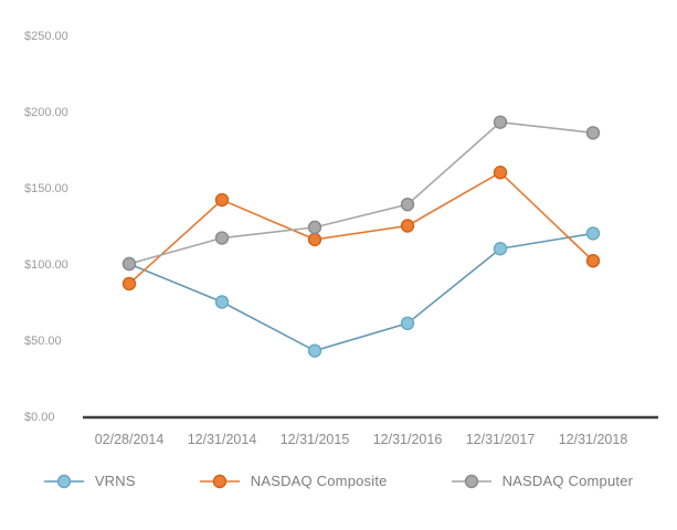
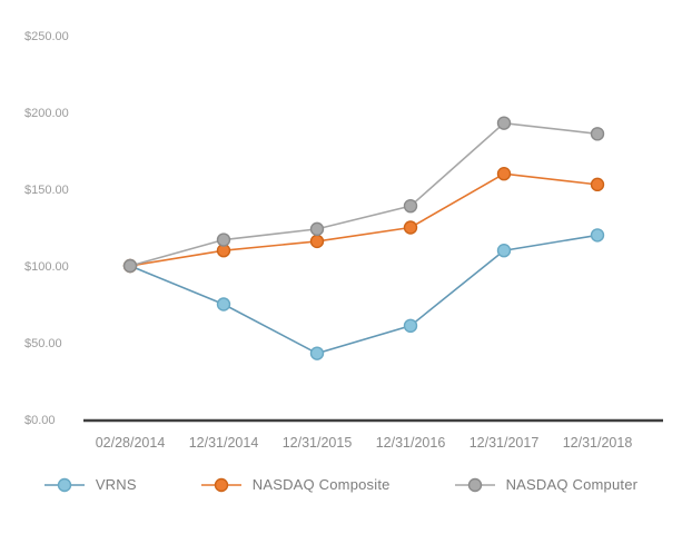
NASDAQ Composite/02/28/2014: $87 -> $100
NASDAQ Composite/12/31/2014: $142 -> $110
NASDAQ Composite/12/31/2018: $102 -> $153
